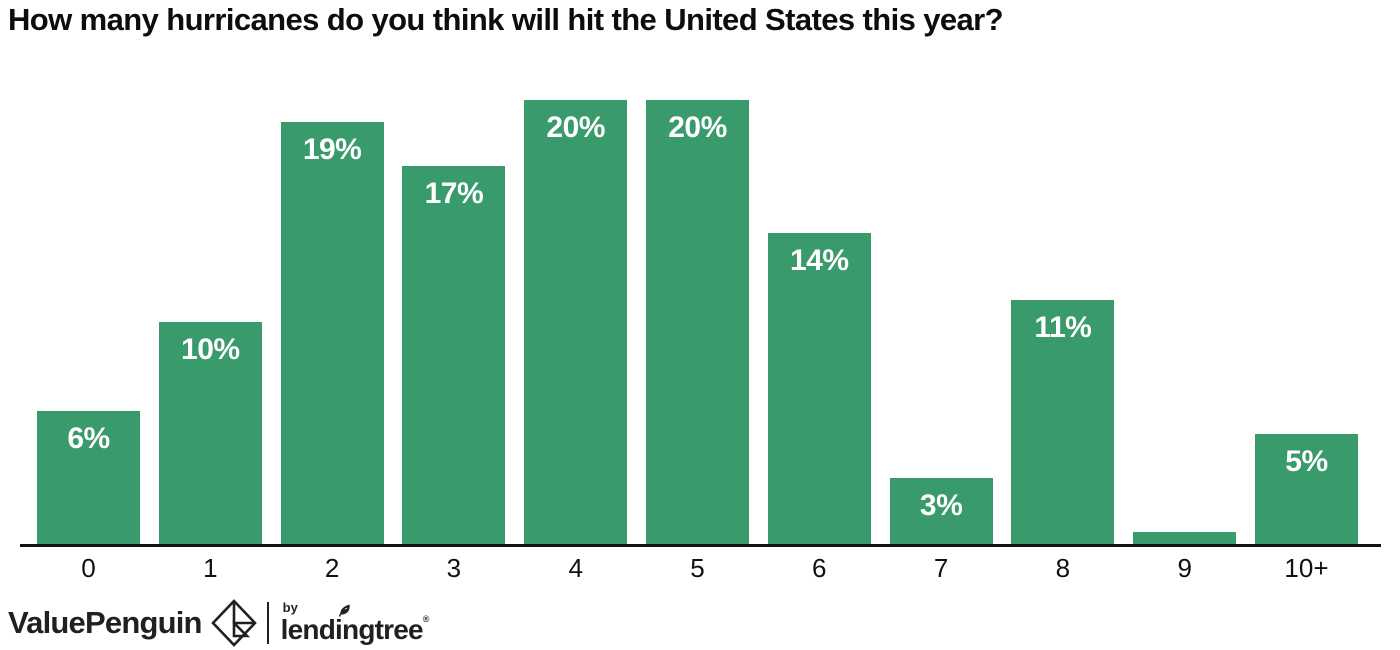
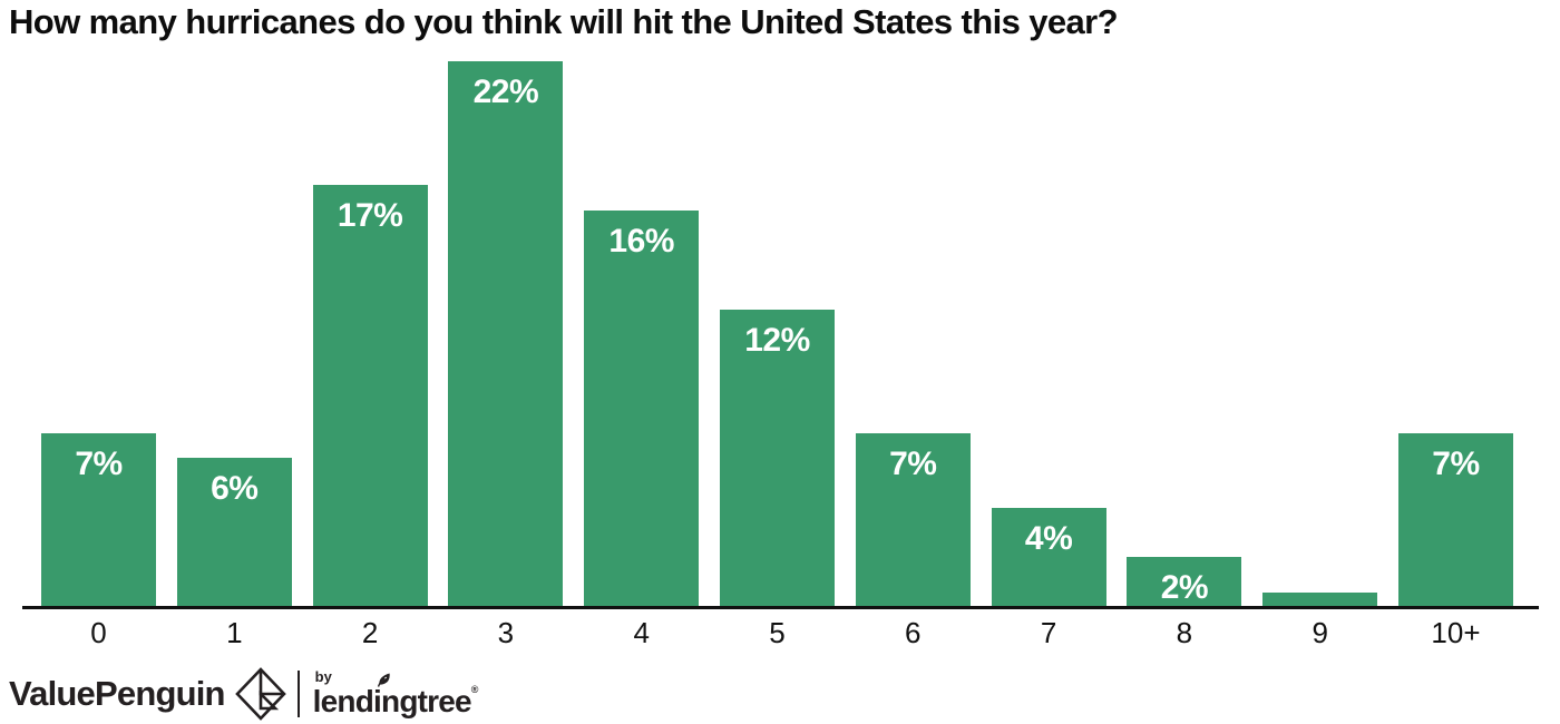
0: 6% -> 7%
1: 10% -> 6%
2: 19% -> 17%
3: 17% -> 22%
4: 20% -> 16%
5: 20% -> 12%
6: 14% -> 7%
7: 3% -> 4%
8: 11% -> 2%
10+: 5% -> 7%
